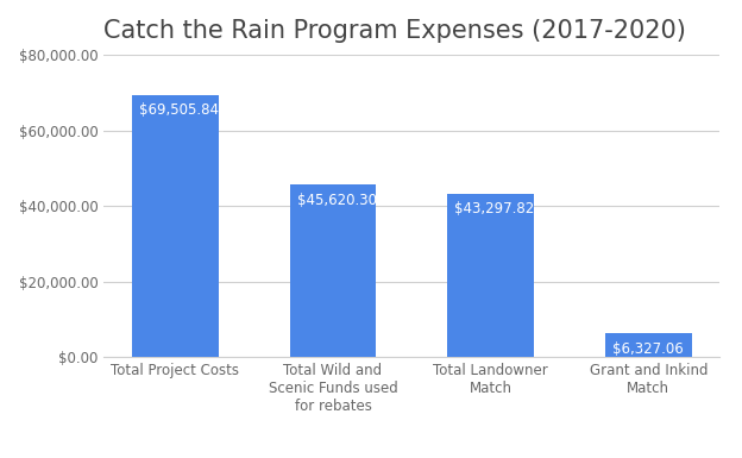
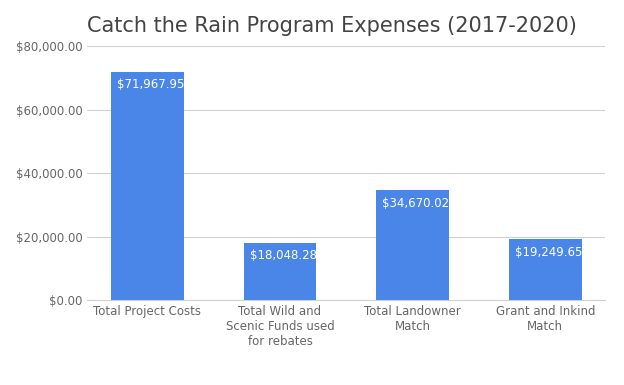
Total Project Costs: $69,505.84 -> $71,967.95
Total Wild and Scenic Funds used for rebates: $45,620.30 -> $18,048.28
Total Landowner Match: $43,297.82 -> $34,670.02
Grant and Inkind Match: $6,327.06 -> $19,249.65
